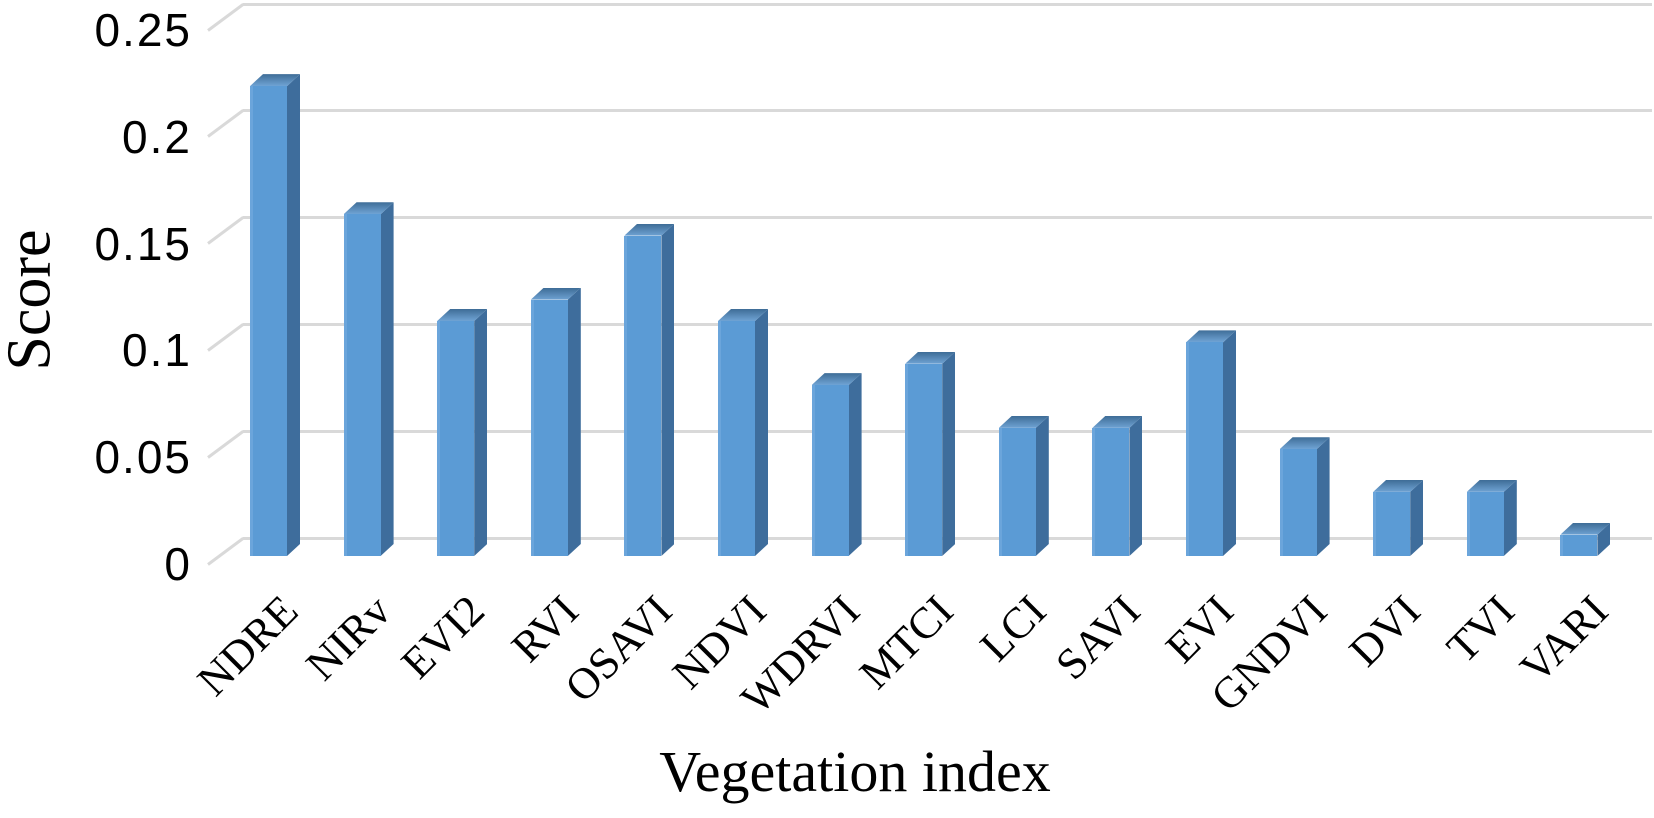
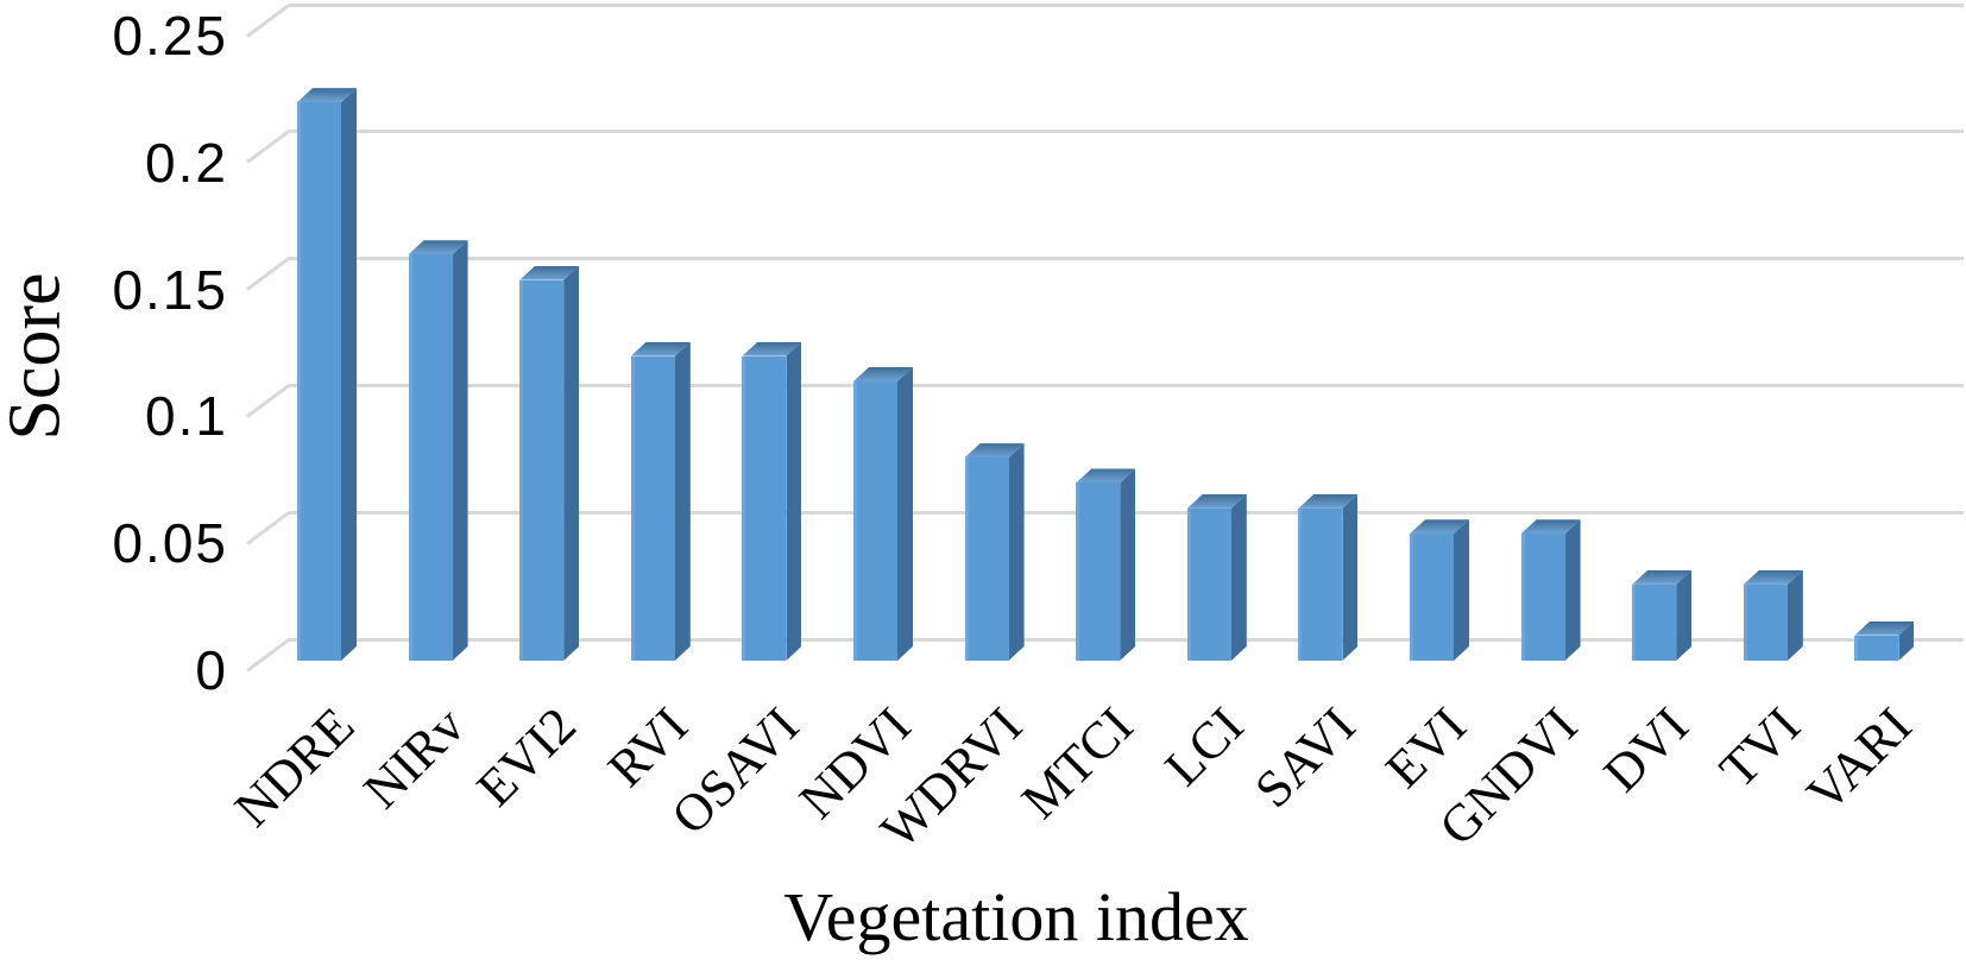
EVI2: 0.11 -> 0.15
OSAVI: 0.15 -> 0.12
MTCI: 0.09 -> 0.07
EVI: 0.10 -> 0.05
